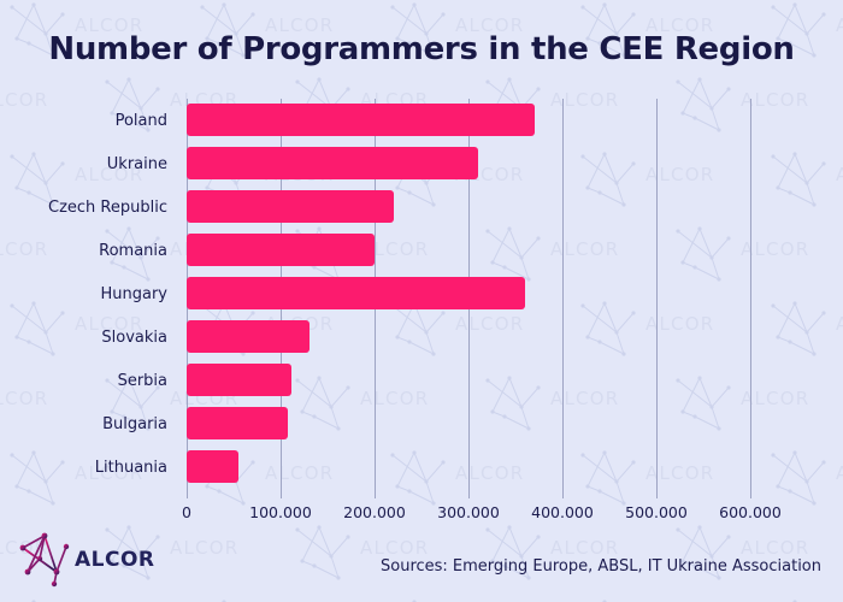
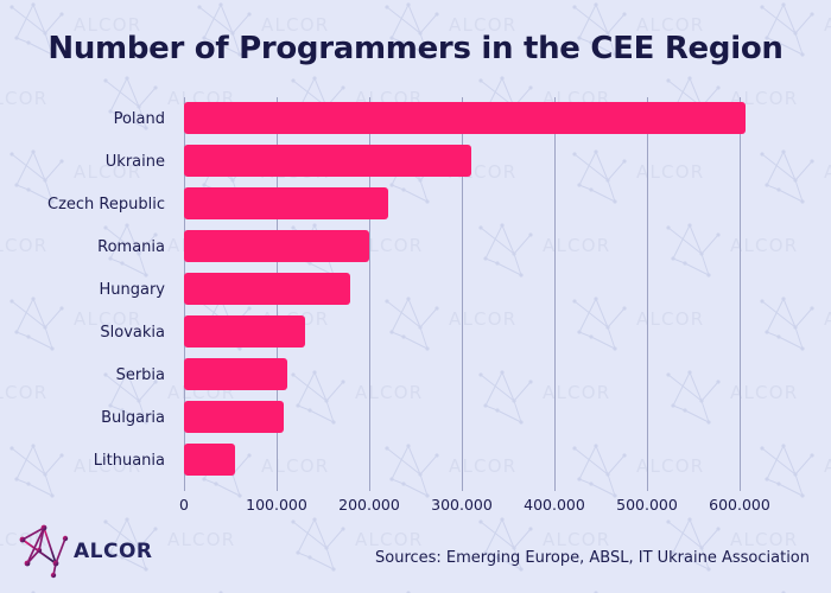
Poland: 370000 -> 610000
Hungary: 360000 -> 180000
